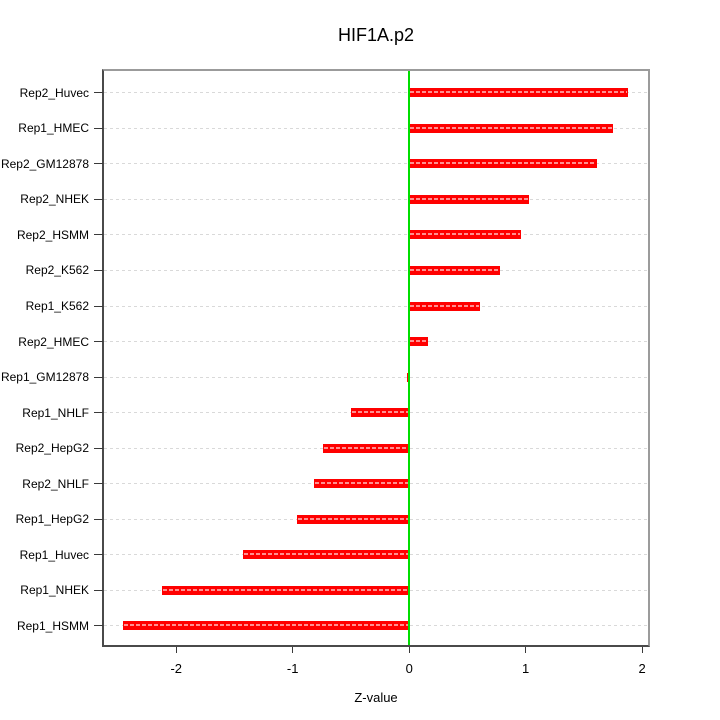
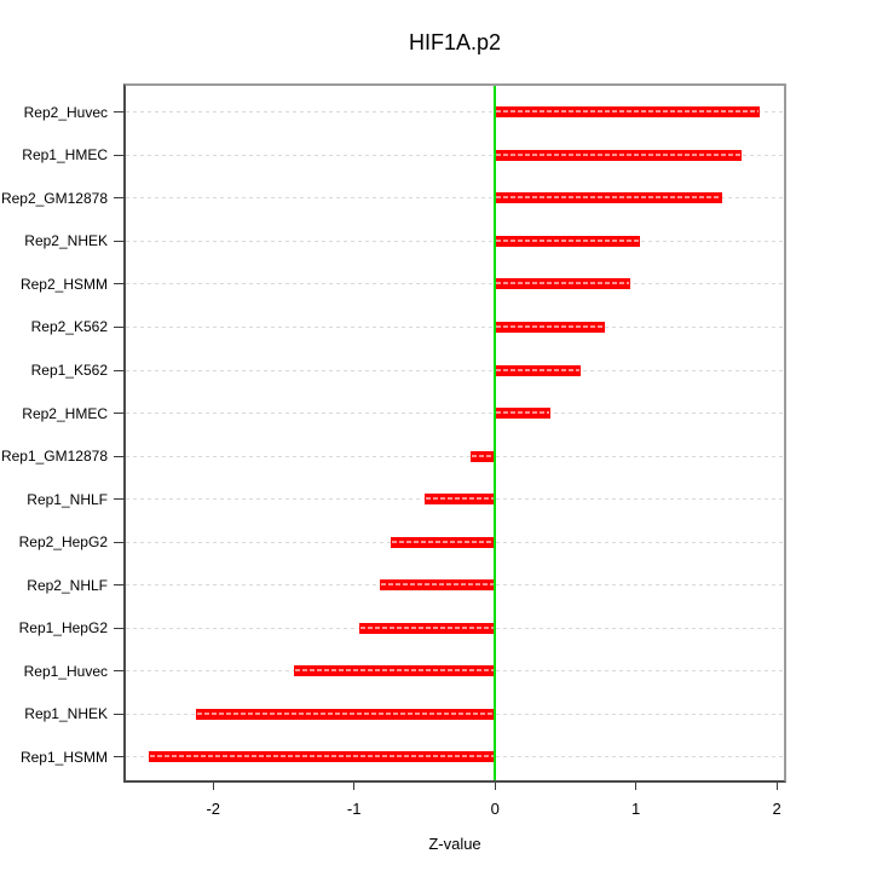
Rep2_HMEC: 0.16 -> 0.39
Rep1_GM12878: -0.02 -> -0.17
